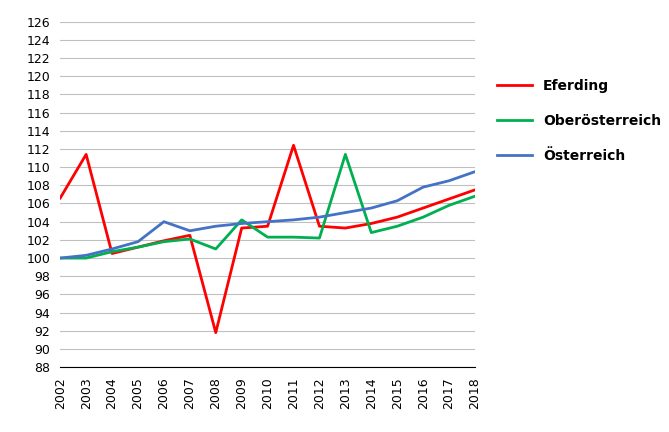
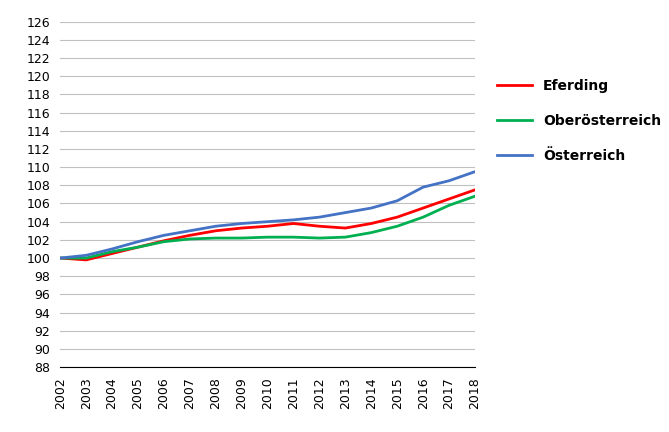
Eferding/2002: 106.6 -> 100.0
Eferding/2003: 111.4 -> 99.8
Österreich/2006: 104.0 -> 102.5
Eferding/2008: 91.8 -> 103.0
Oberösterreich/2008: 101.0 -> 102.2
Oberösterreich/2009: 104.2 -> 102.2
Eferding/2011: 112.4 -> 103.8
Oberösterreich/2013: 111.4 -> 102.3
